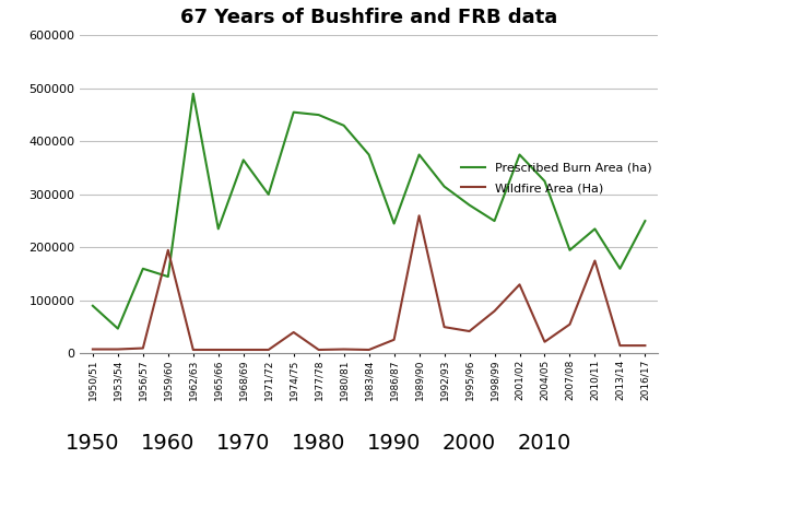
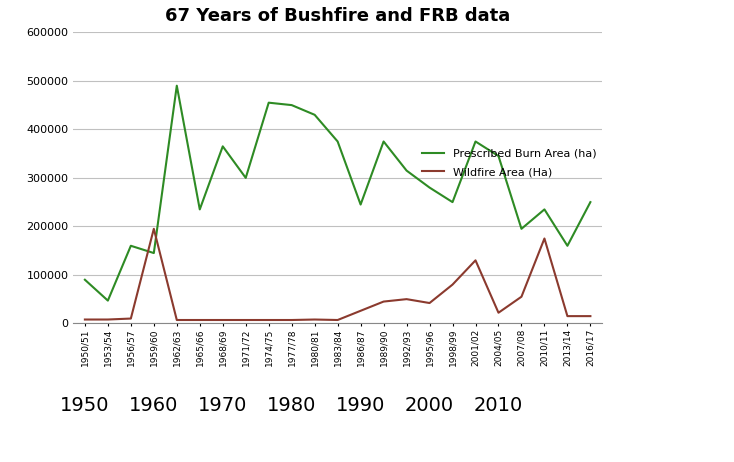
Wildfire Area (Ha)/1974/75: 40000 -> 7000
Wildfire Area (Ha)/1989/90: 260000 -> 45000
Prescribed Burn Area (ha)/2004/05: 325000 -> 345000
